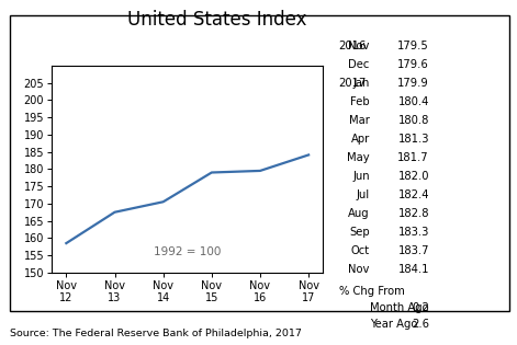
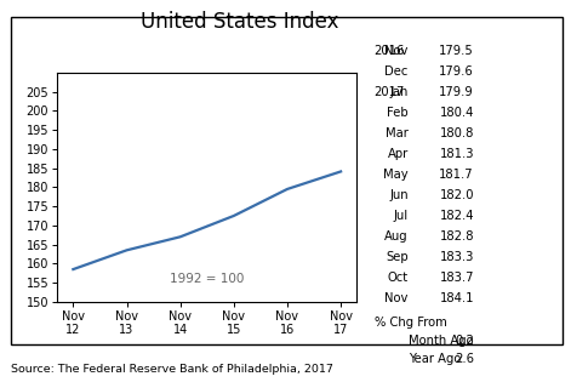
Nov 13: 167.5 -> 163.5
Nov 14: 170.5 -> 167.0
Nov 15: 179.0 -> 172.5
